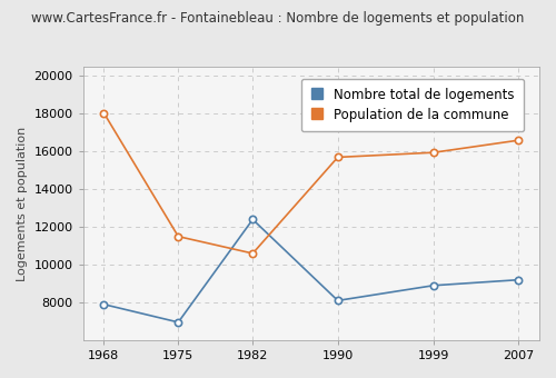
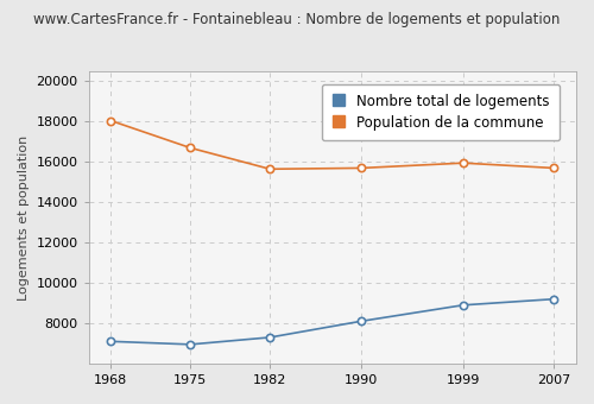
Nombre total de logements/1968: 7900 -> 7100
Population de la commune/1975: 11500 -> 16700
Nombre total de logements/1982: 12400 -> 7300
Population de la commune/1982: 10600 -> 15600
Population de la commune/2007: 16600 -> 15700
